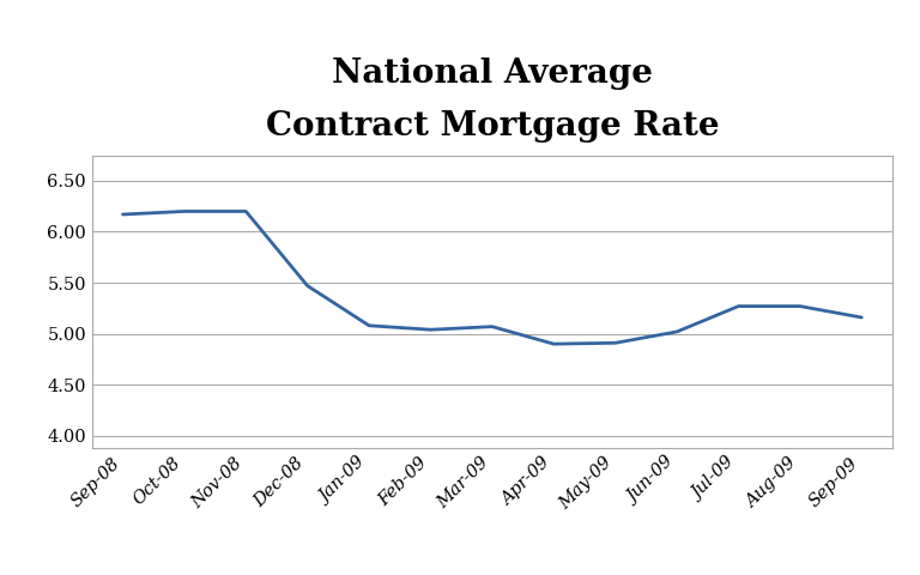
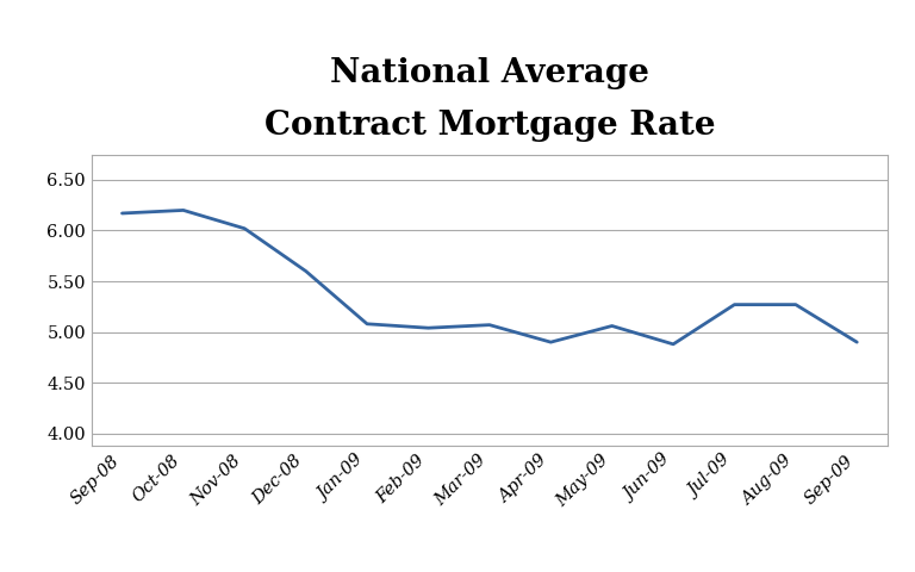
Nov-08: 6.20 -> 6.02
Dec-08: 5.47 -> 5.60
May-09: 4.91 -> 5.06
Jun-09: 5.02 -> 4.88
Sep-09: 5.16 -> 4.90
